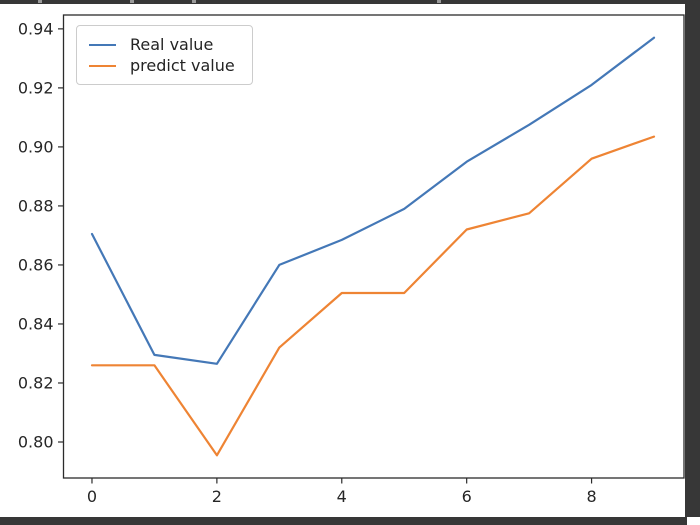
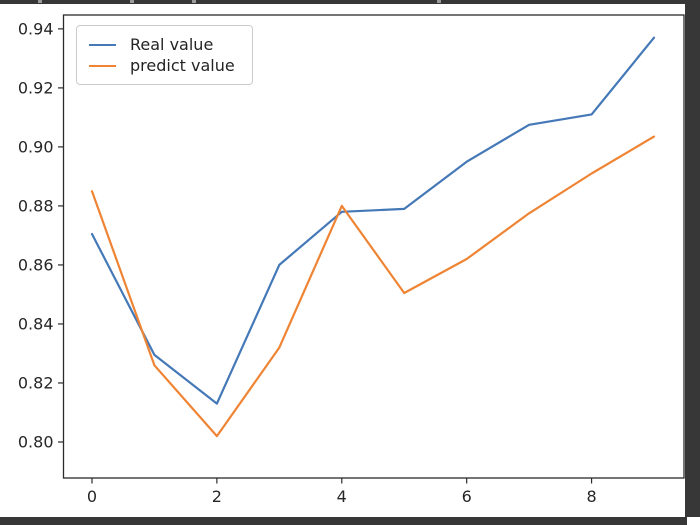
predict value/0: 0.826 -> 0.885
Real value/2: 0.827 -> 0.813
predict value/2: 0.795 -> 0.802
Real value/4: 0.869 -> 0.878
predict value/4: 0.851 -> 0.880
predict value/6: 0.872 -> 0.862
Real value/8: 0.921 -> 0.911
predict value/8: 0.896 -> 0.891
